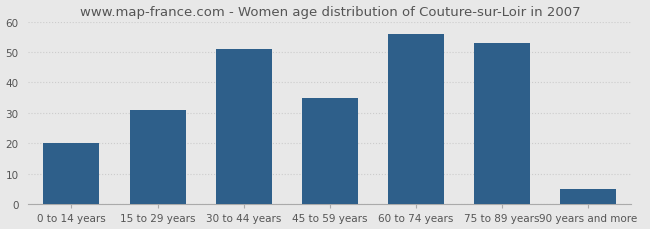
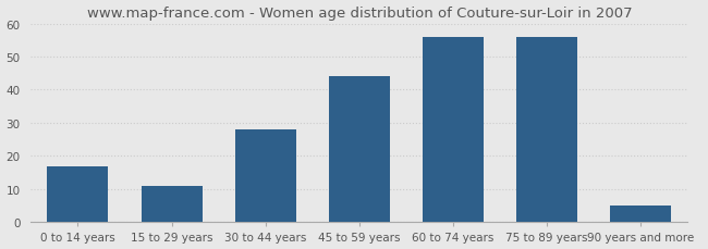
0 to 14 years: 20 -> 17
15 to 29 years: 31 -> 11
30 to 44 years: 51 -> 28
45 to 59 years: 35 -> 44
75 to 89 years: 53 -> 56
